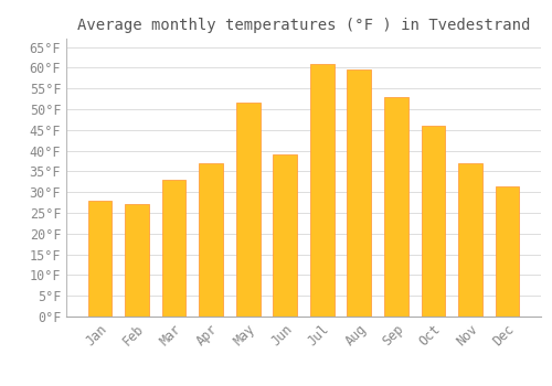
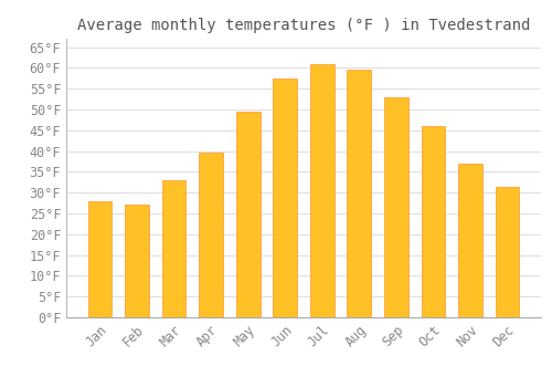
Apr: 37.0°F -> 39.5°F
May: 51.5°F -> 49.5°F
Jun: 39.0°F -> 57.5°F
